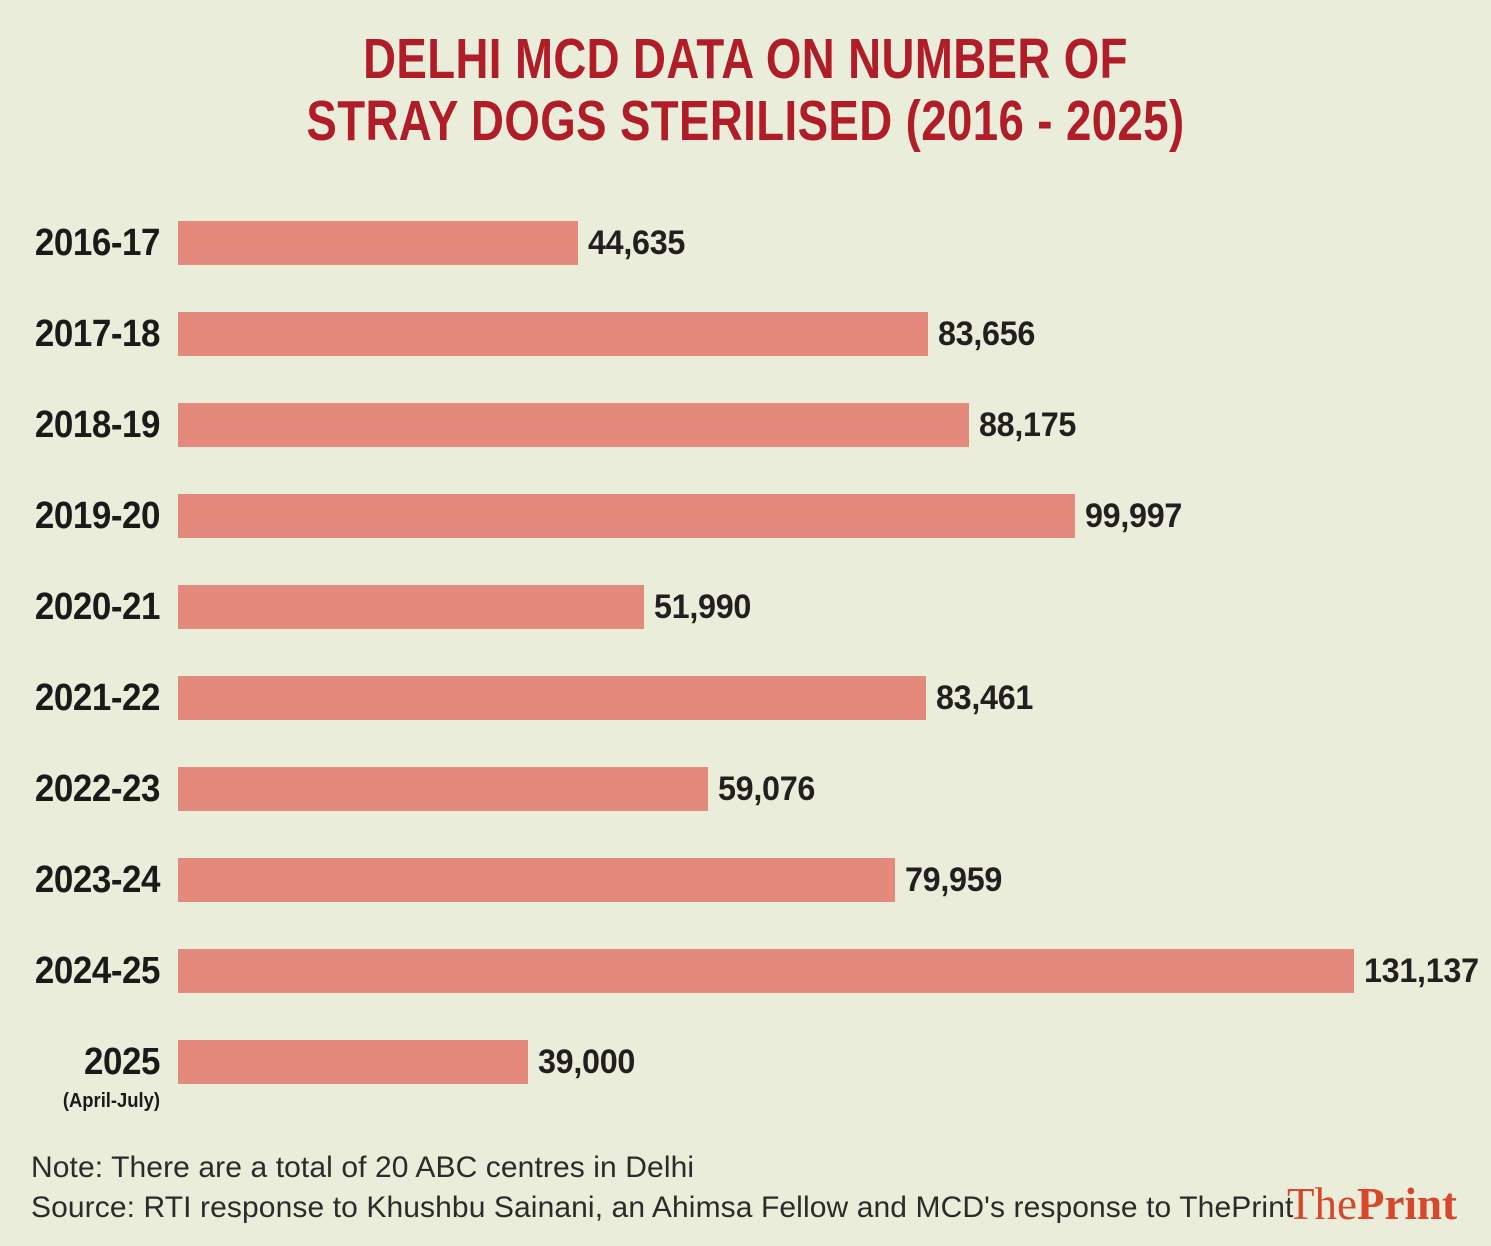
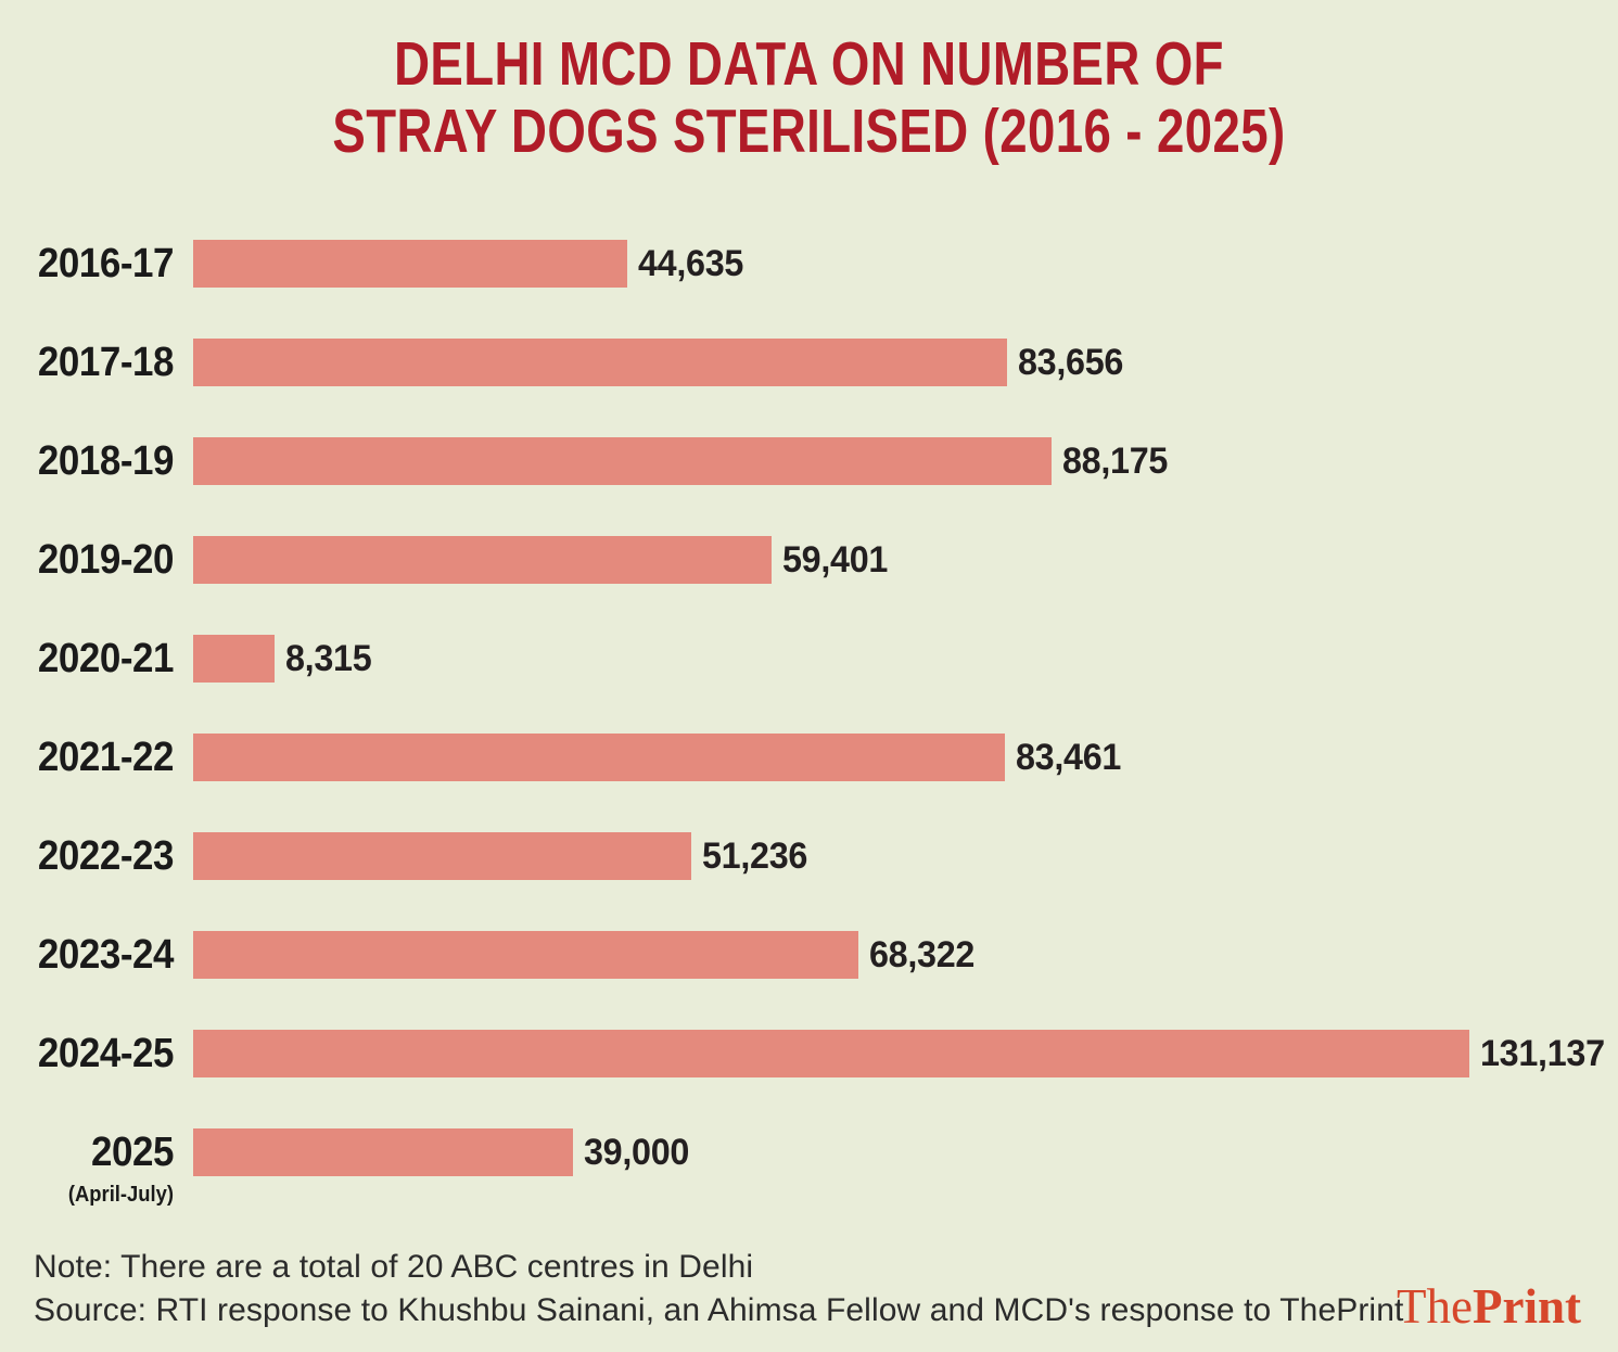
2019-20: 99,997 -> 59,401
2020-21: 51,990 -> 8,315
2022-23: 59,076 -> 51,236
2023-24: 79,959 -> 68,322
